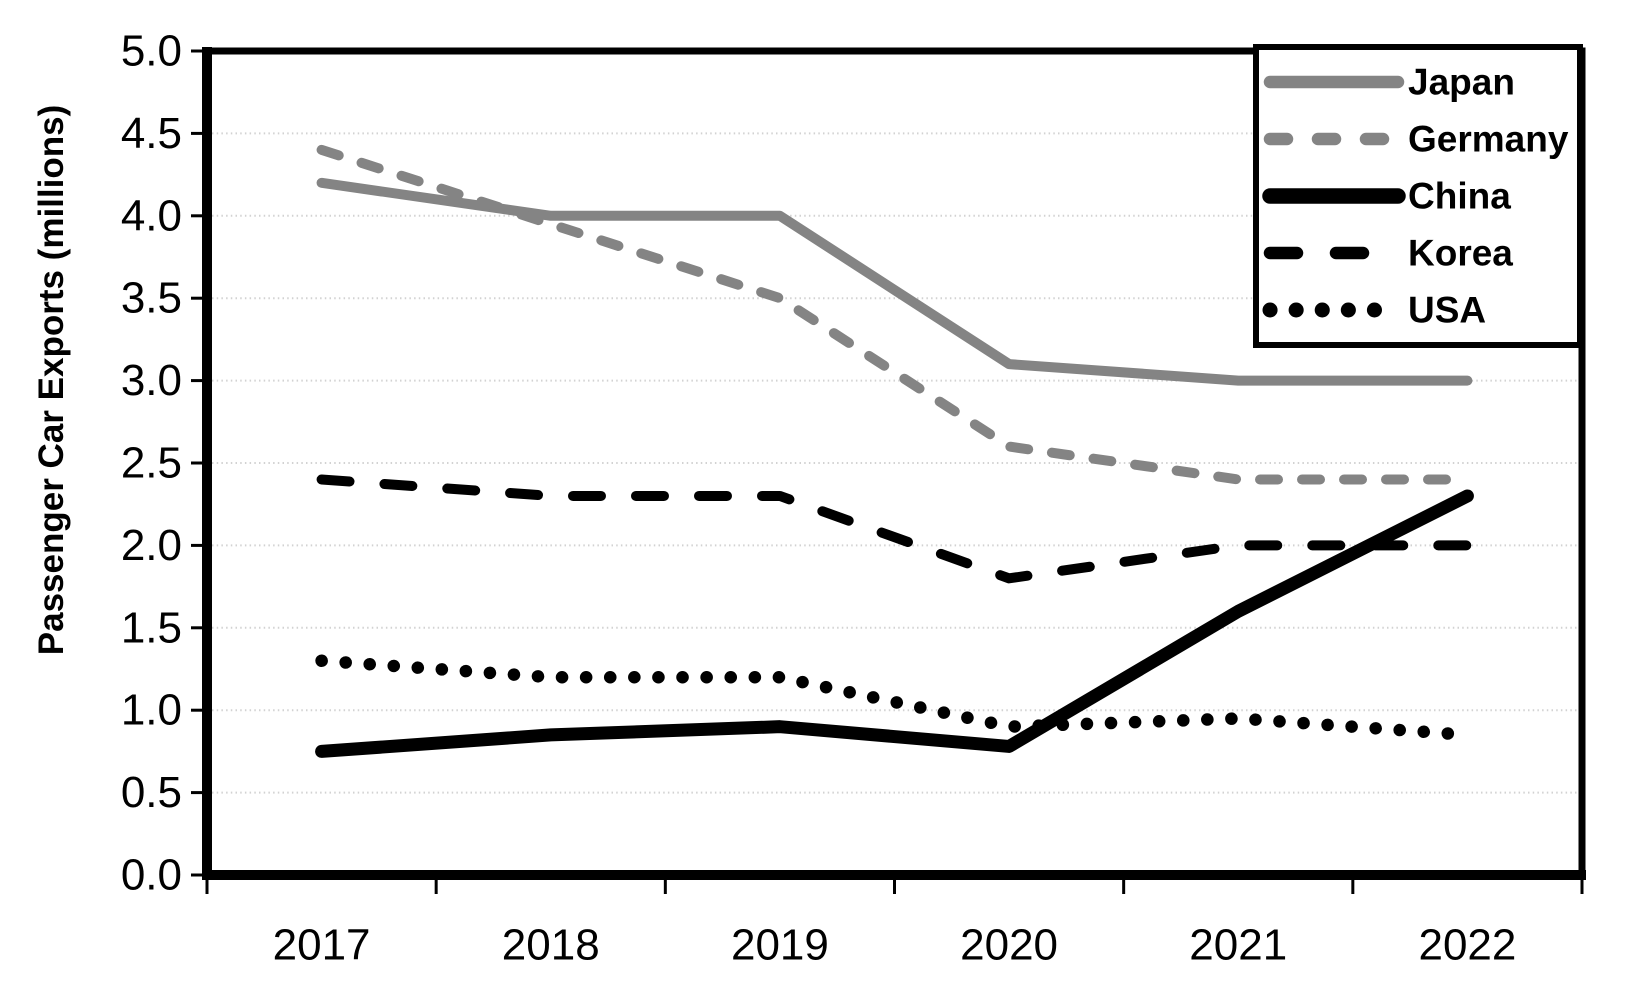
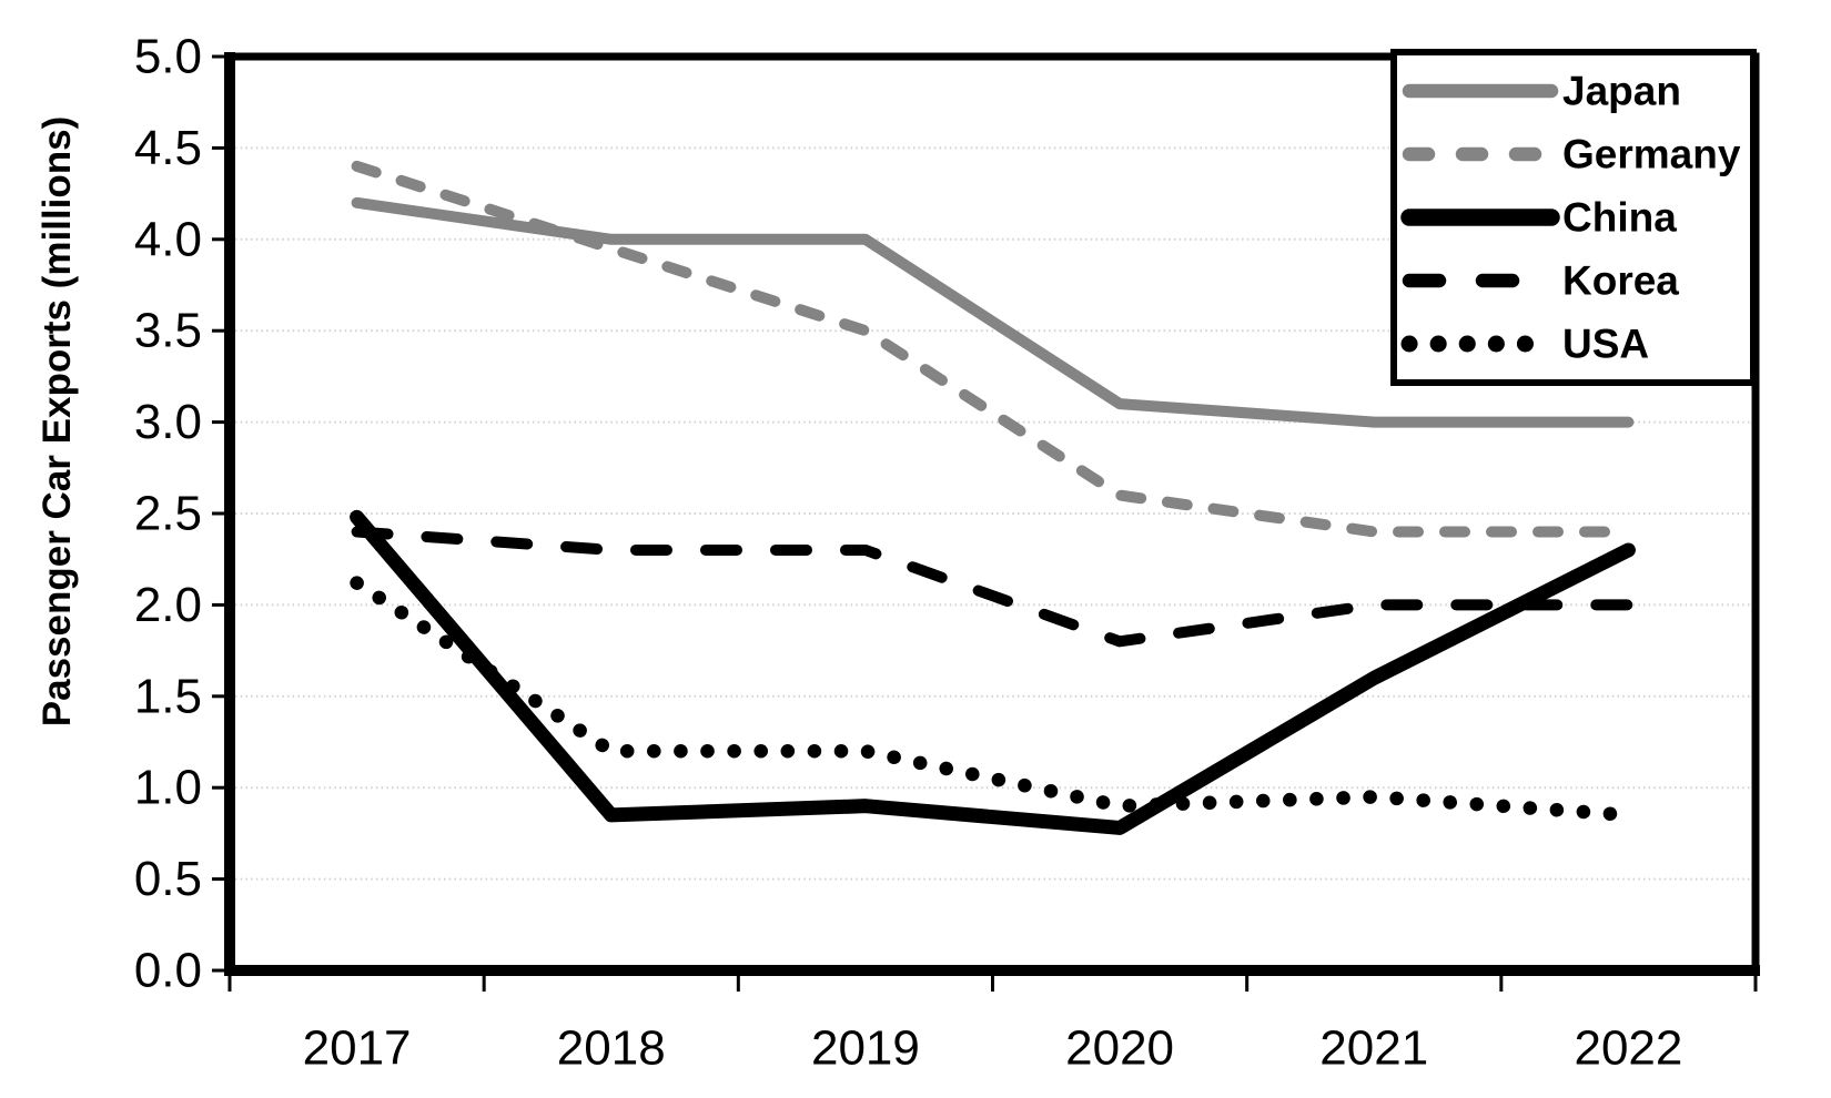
China/2017: 0.75 -> 2.48
USA/2017: 1.30 -> 2.12
